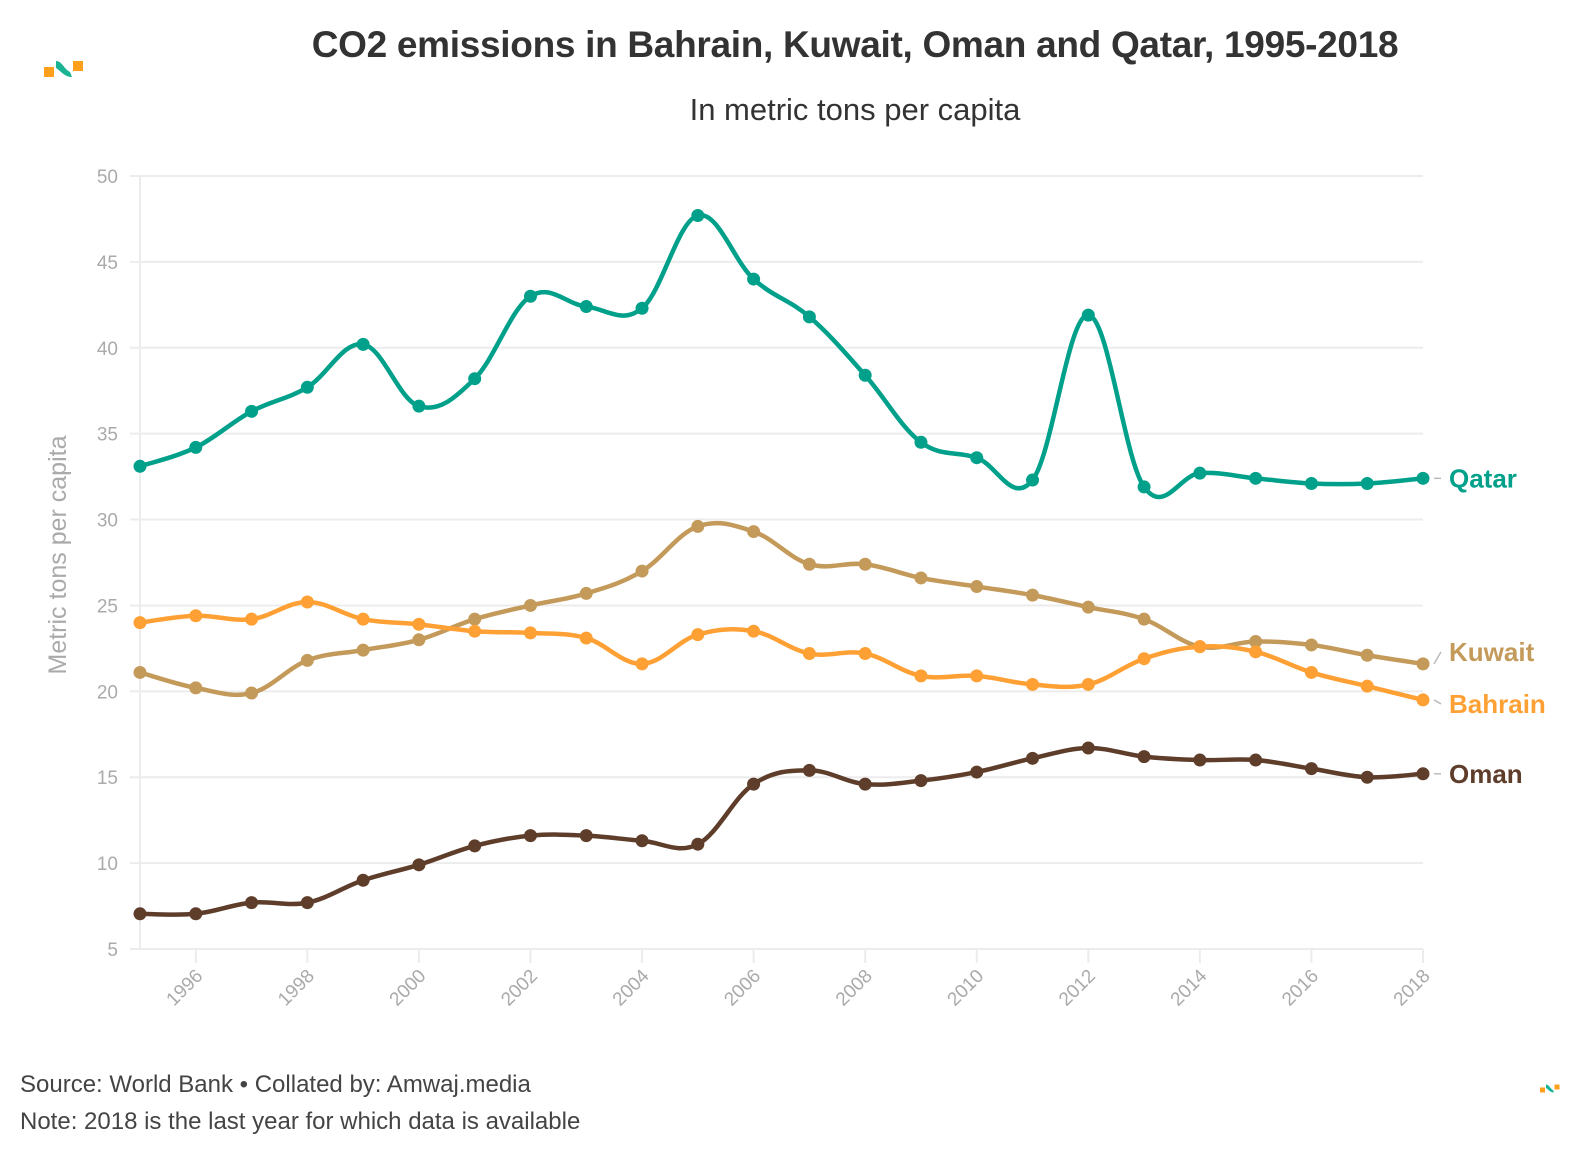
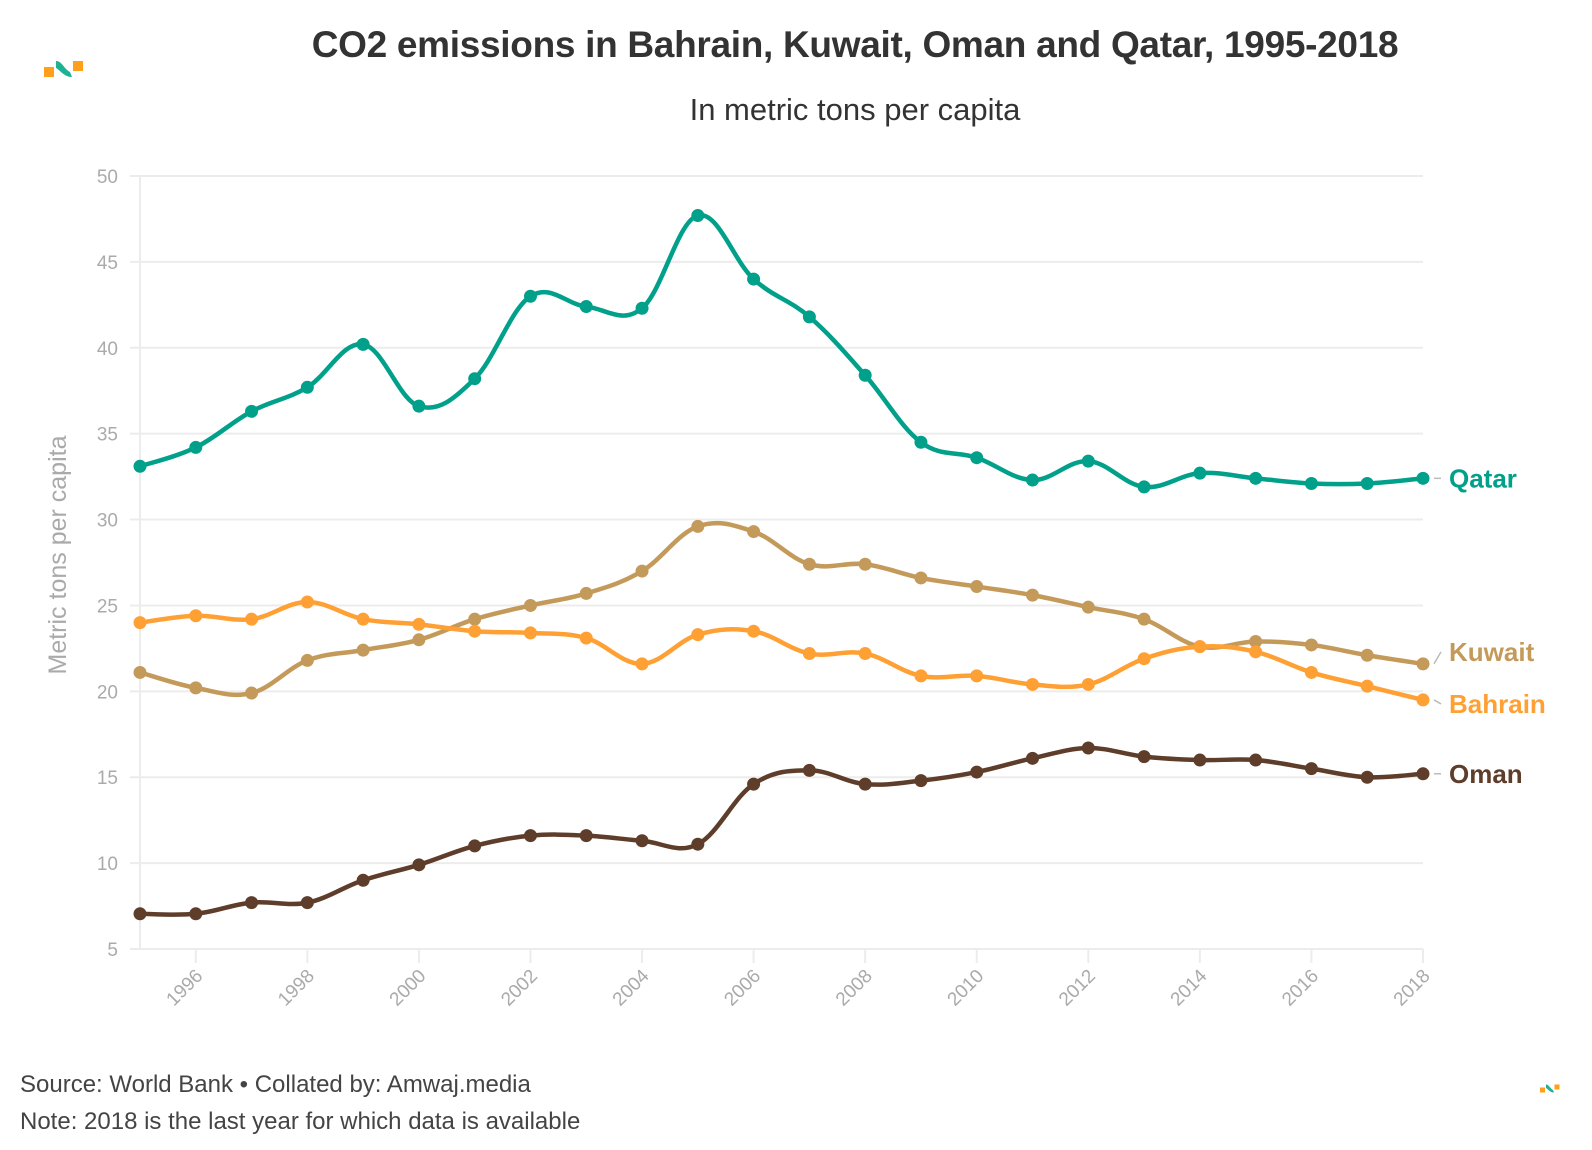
Qatar/2012: 41.9 -> 33.4
